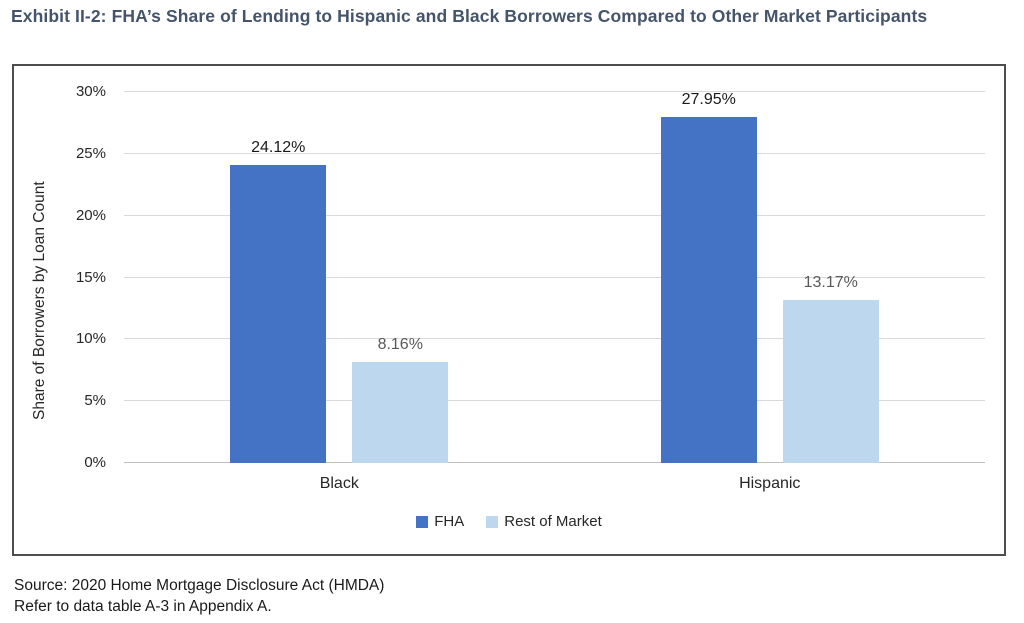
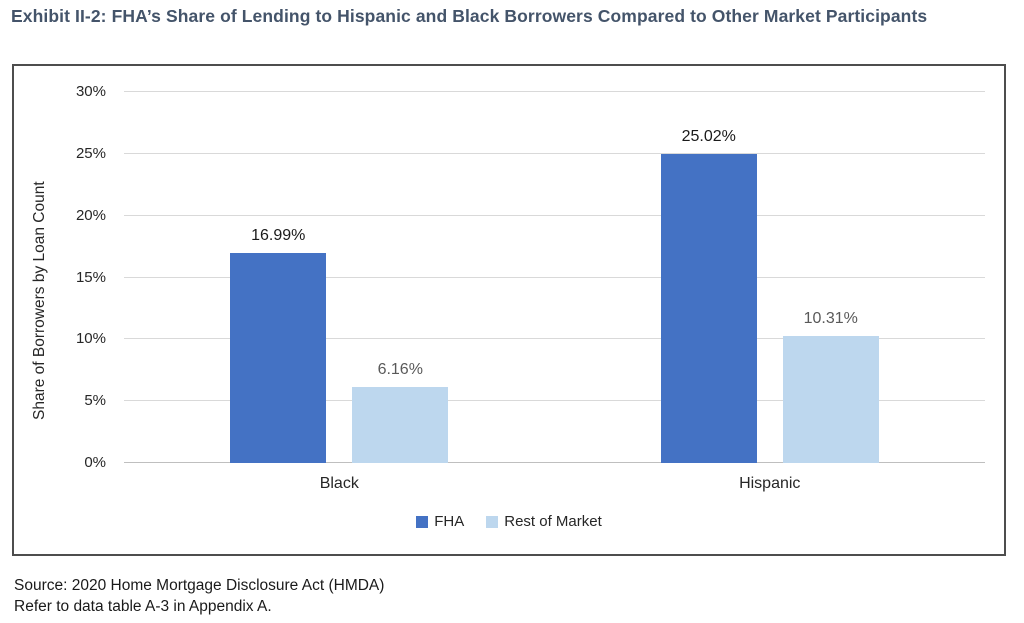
FHA/Black: 24.12% -> 16.99%
Rest of Market/Black: 8.16% -> 6.16%
FHA/Hispanic: 27.95% -> 25.02%
Rest of Market/Hispanic: 13.17% -> 10.31%
